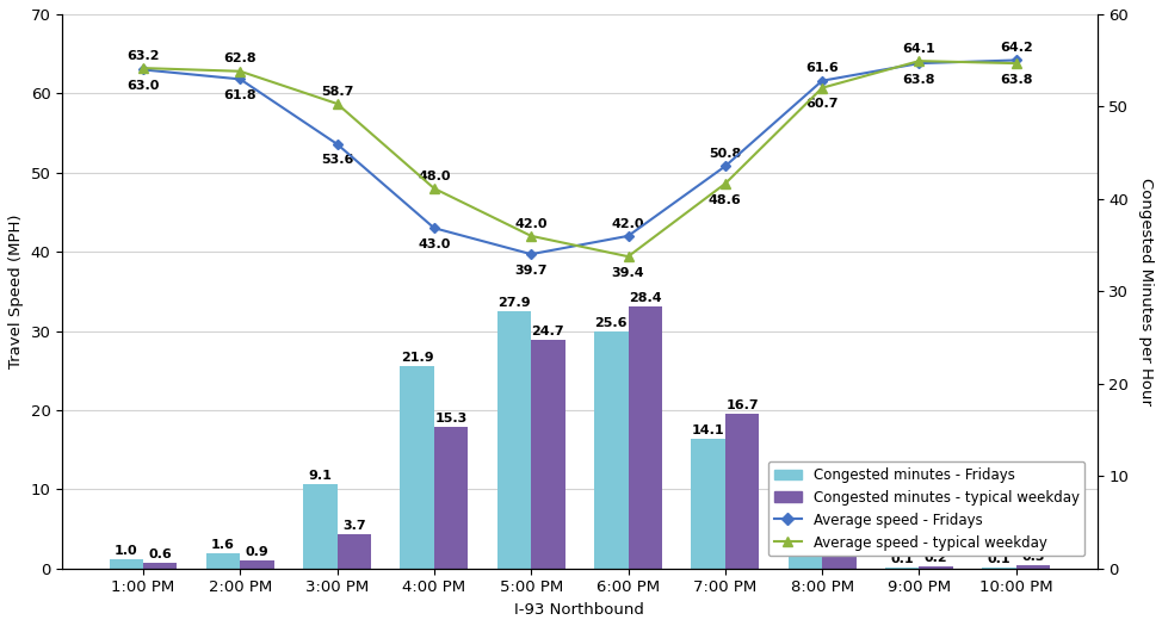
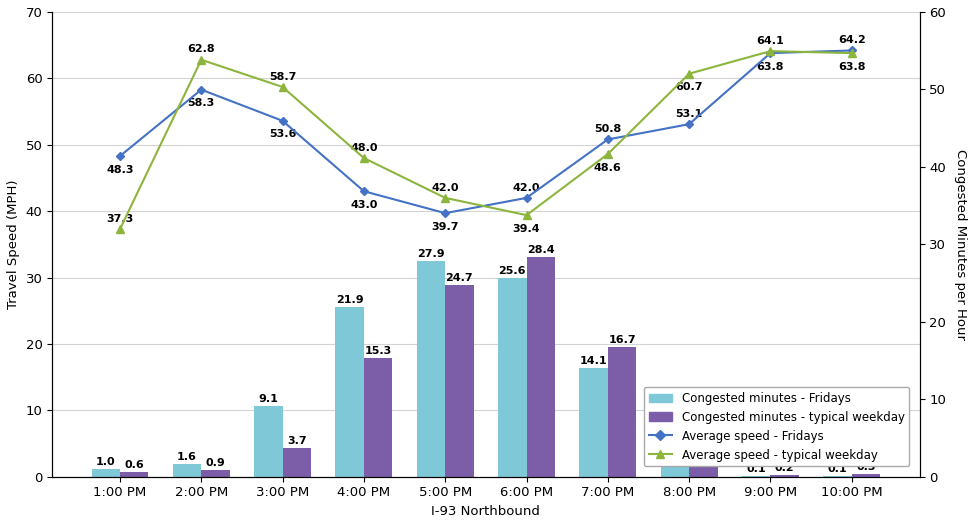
Average speed - Fridays/1:00 PM: 63.0 -> 48.3
Average speed - typical weekday/1:00 PM: 63.2 -> 37.3
Average speed - Fridays/2:00 PM: 61.8 -> 58.3
Average speed - Fridays/8:00 PM: 61.6 -> 53.1
